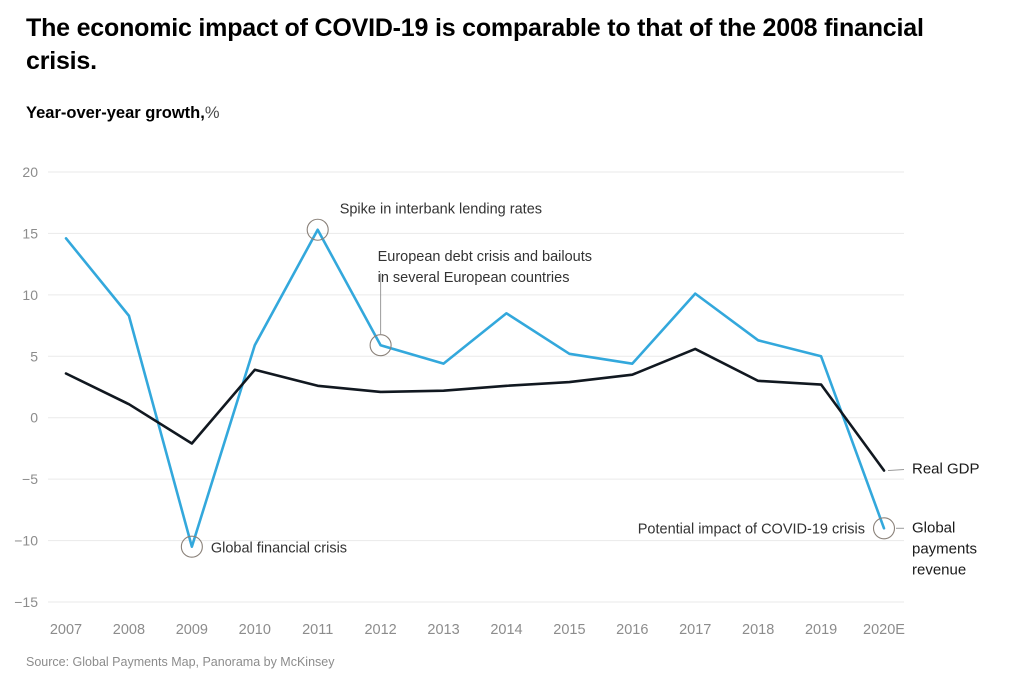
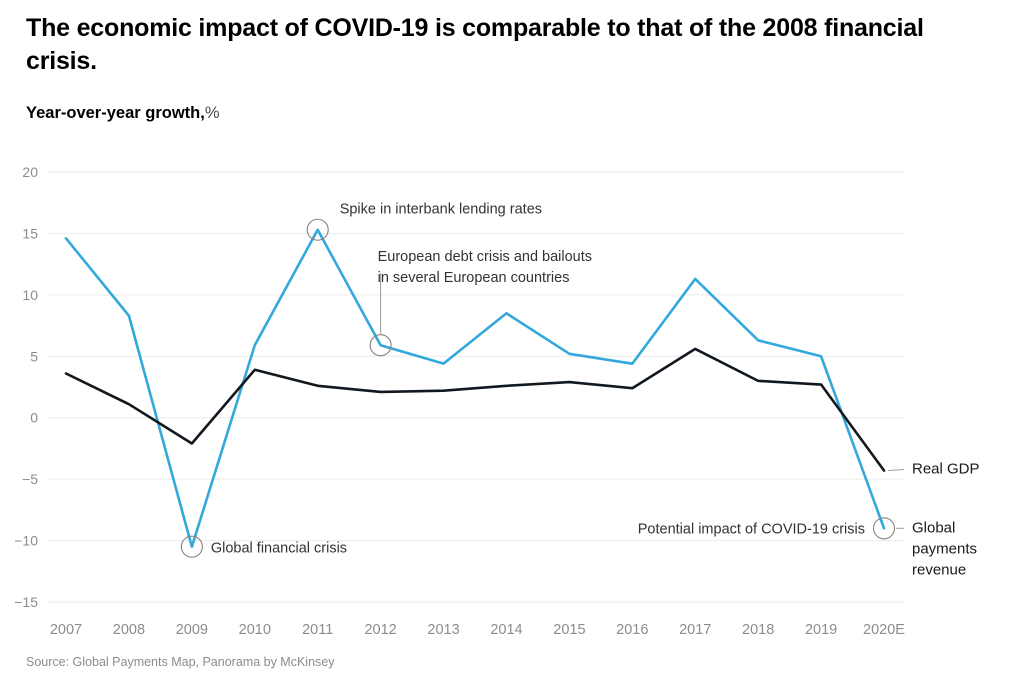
Real GDP/2016: 3.5 -> 2.4
Global payments revenue/2017: 10.1 -> 11.3
